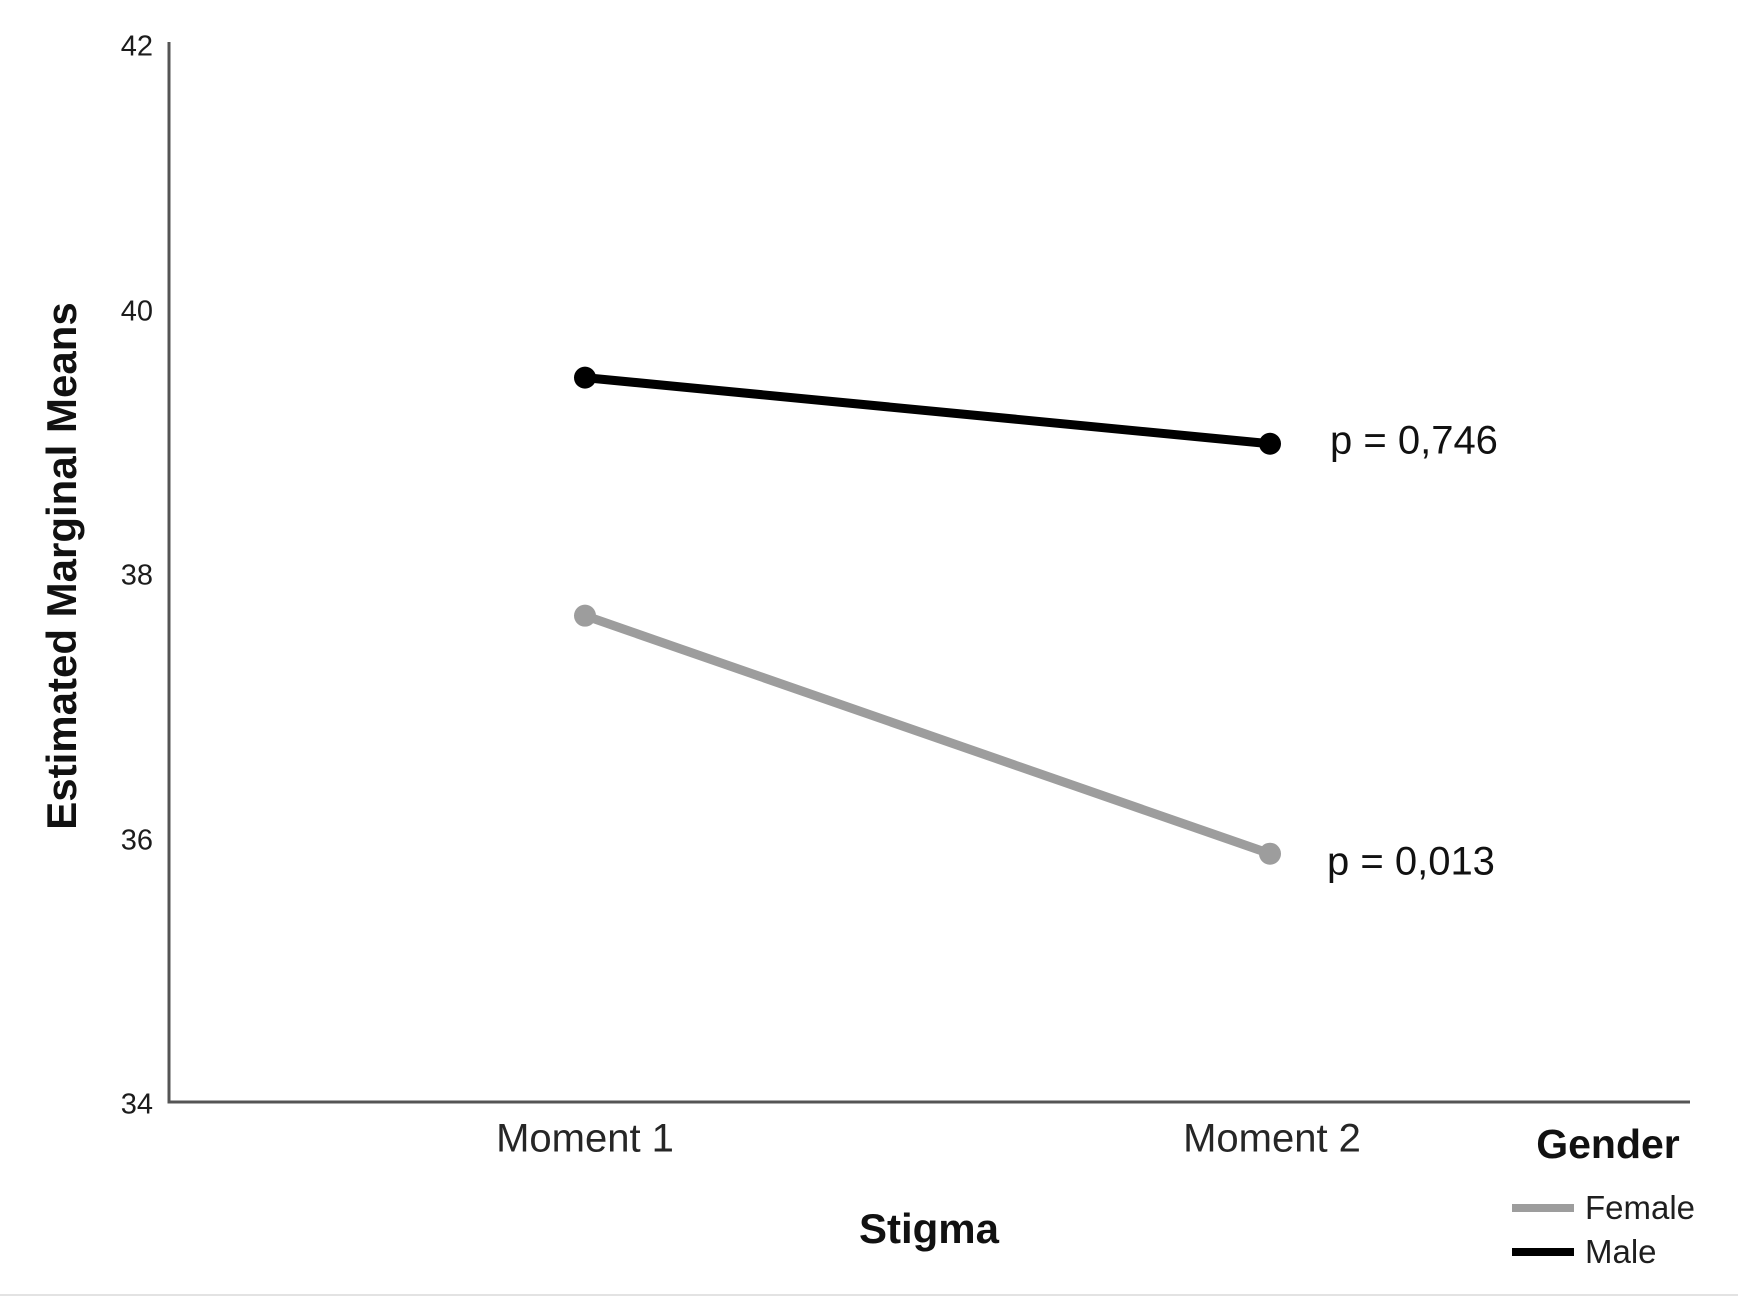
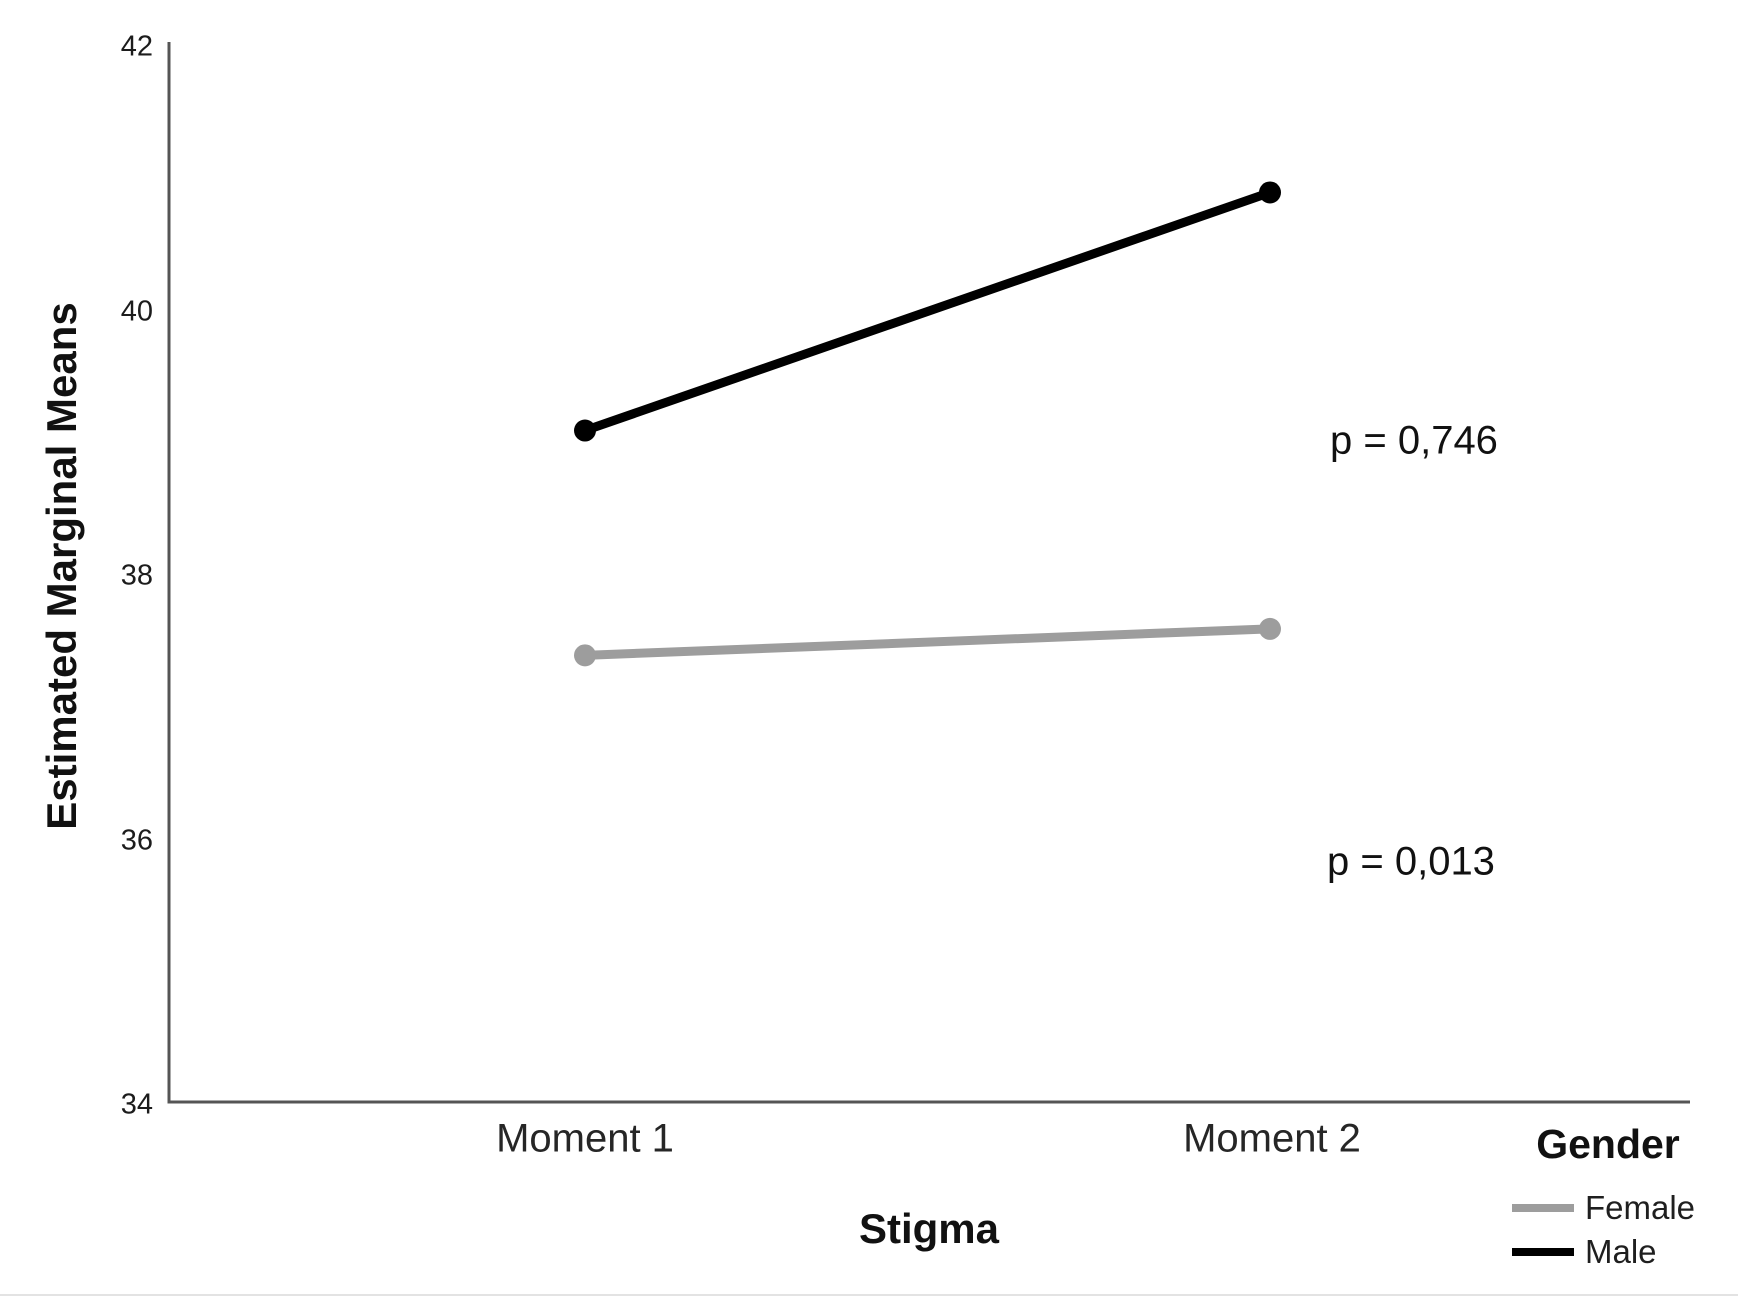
Female/Moment 1: 37.7 -> 37.4
Male/Moment 1: 39.5 -> 39.1
Female/Moment 2: 35.9 -> 37.6
Male/Moment 2: 39.0 -> 40.9
